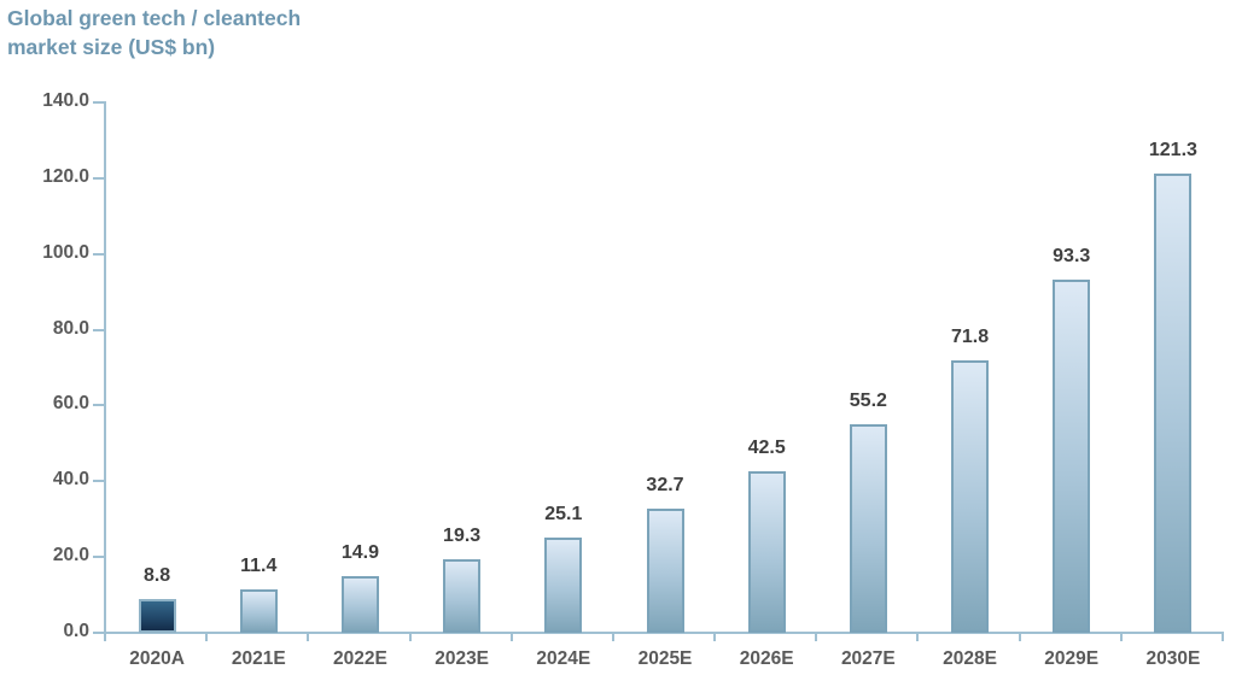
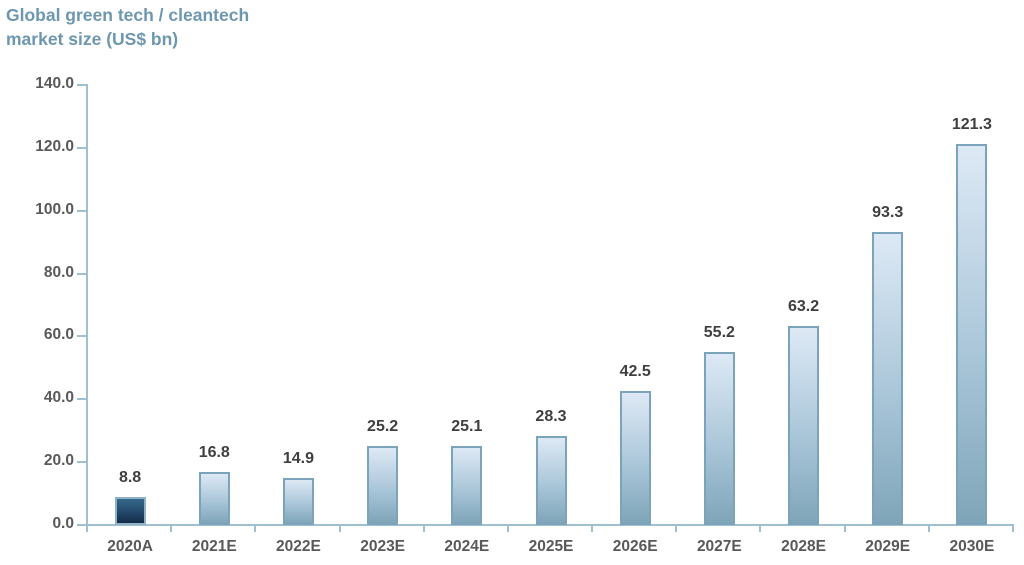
2021E: 11.4 -> 16.8
2023E: 19.3 -> 25.2
2025E: 32.7 -> 28.3
2028E: 71.8 -> 63.2
